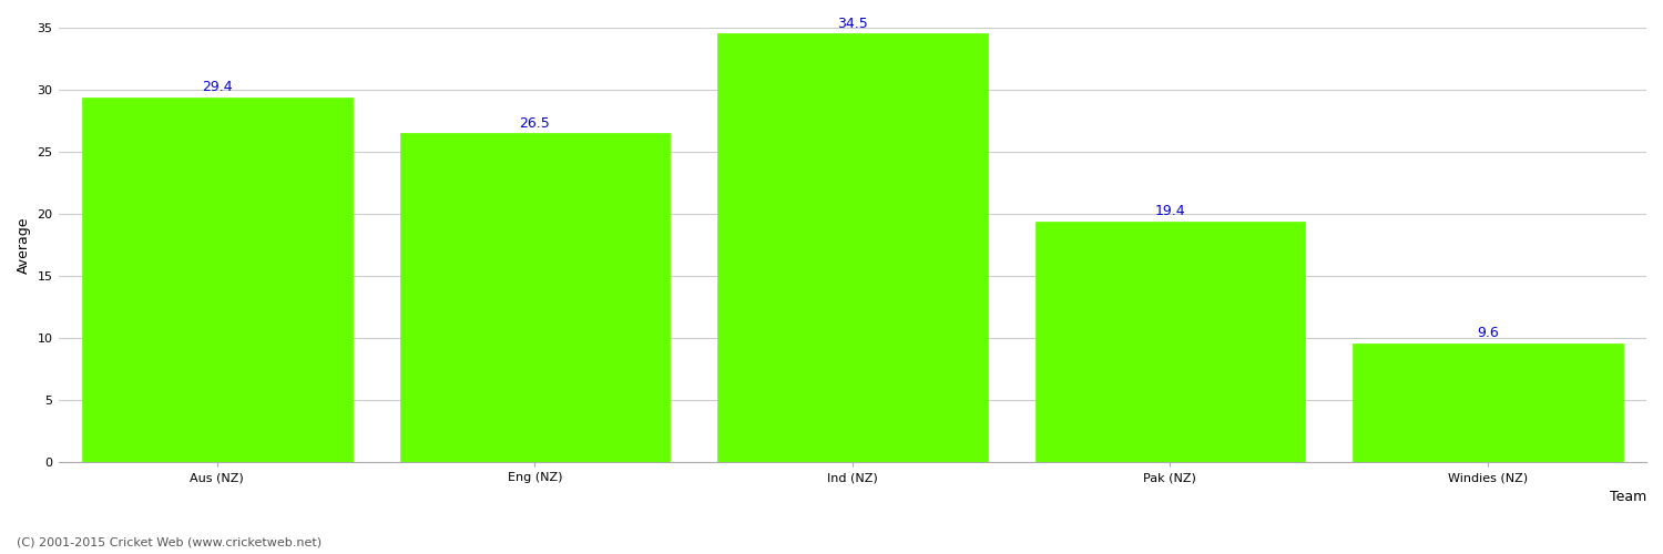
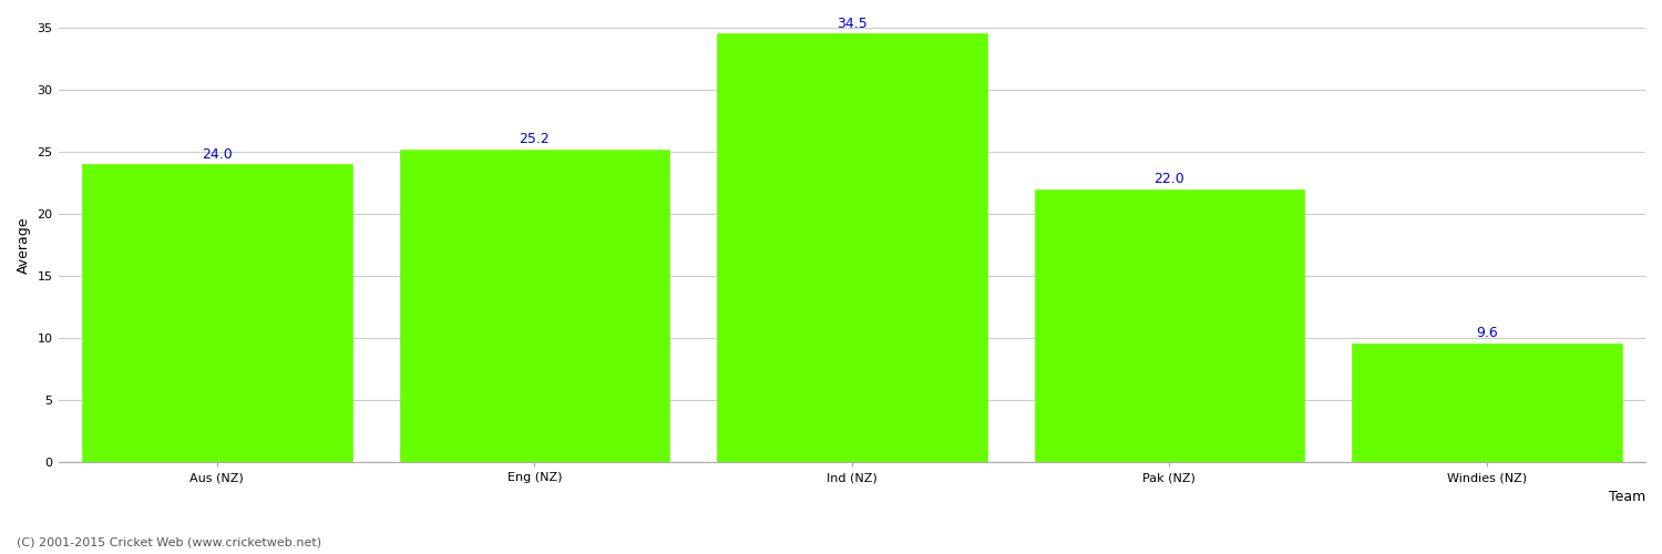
Aus (NZ): 29.4 -> 24.0
Eng (NZ): 26.5 -> 25.2
Pak (NZ): 19.4 -> 22.0
